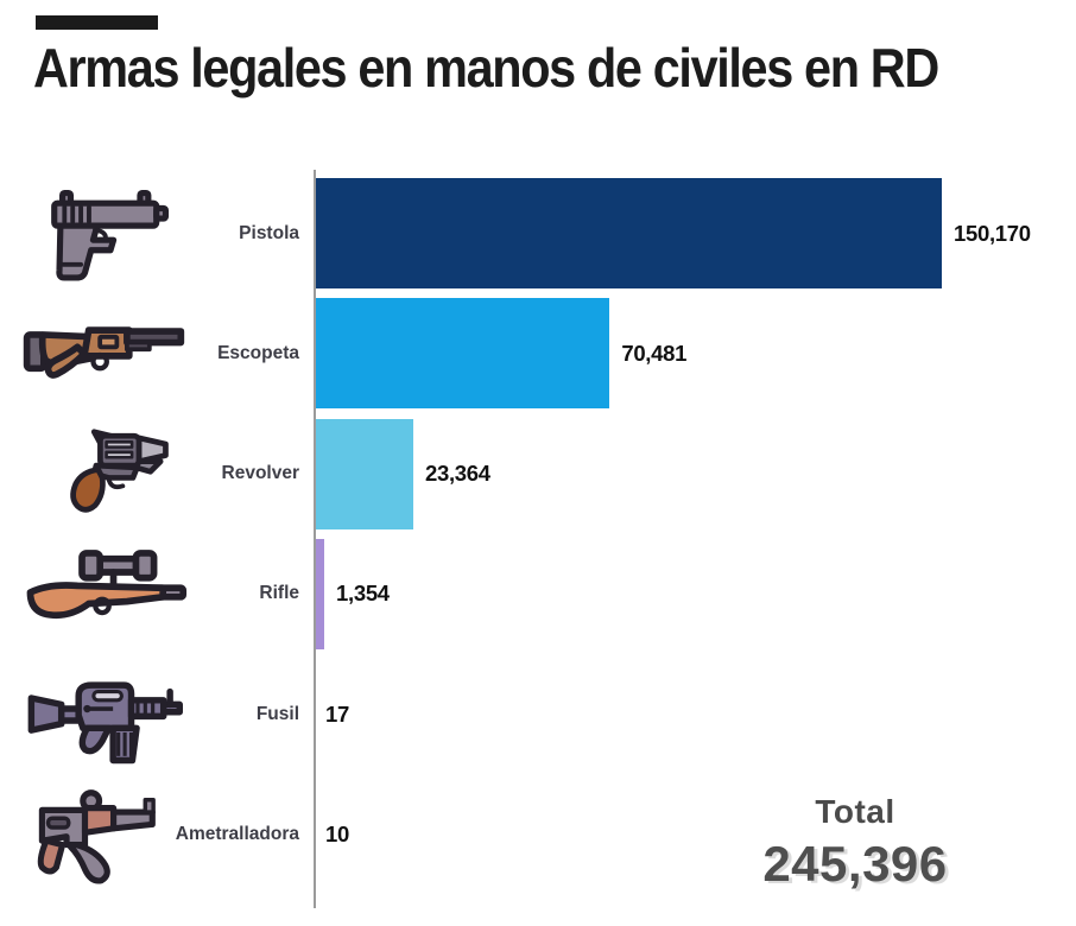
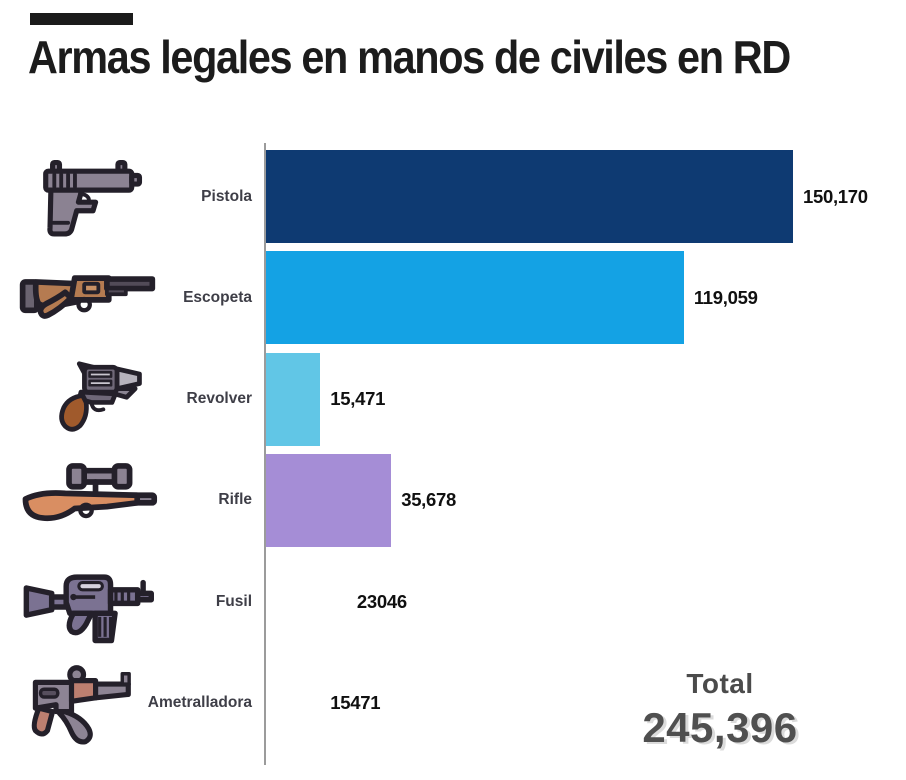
Escopeta: 70,481 -> 119,059
Revolver: 23,364 -> 15,471
Rifle: 1,354 -> 35,678
Fusil: 17 -> 23046
Ametralladora: 10 -> 15471
